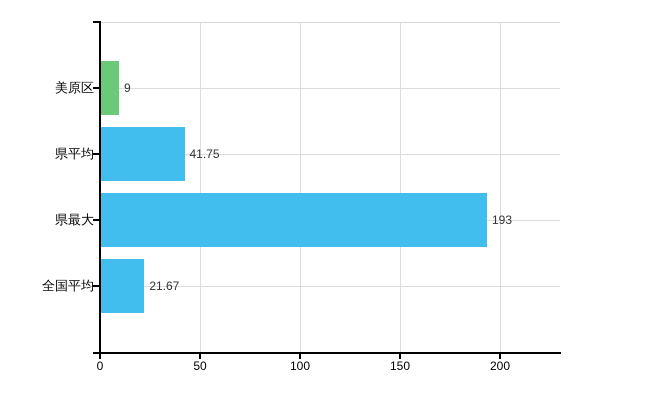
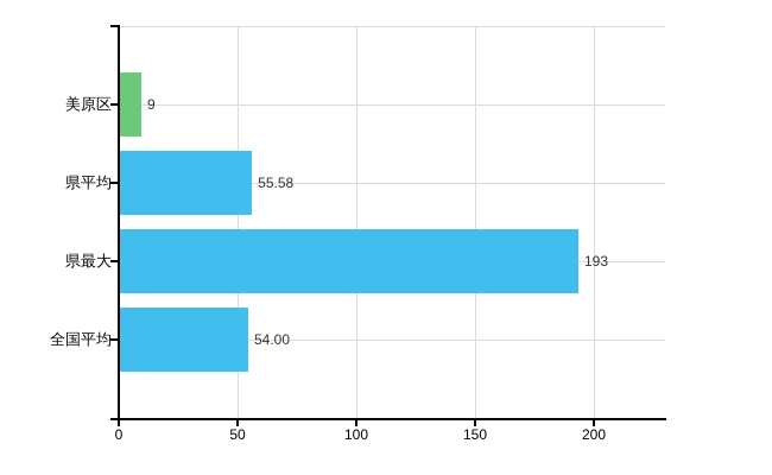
県平均: 41.75 -> 55.58
全国平均: 21.67 -> 54.00
